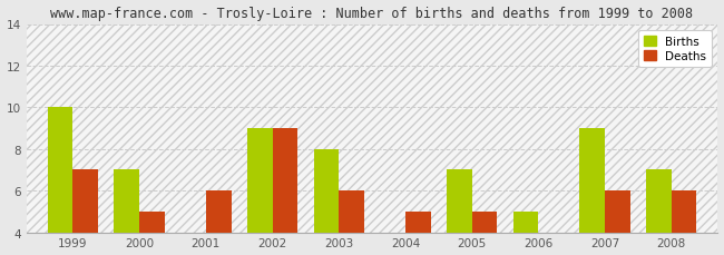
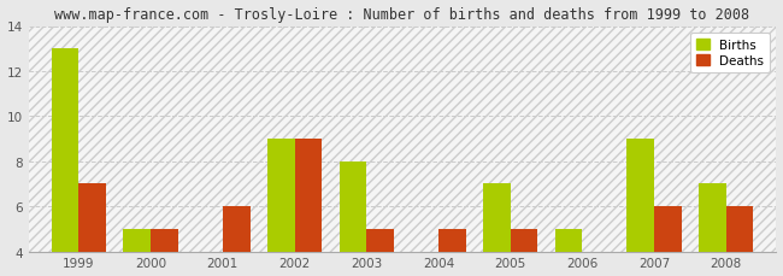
Births/1999: 10 -> 13
Births/2000: 7 -> 5
Deaths/2003: 6 -> 5
